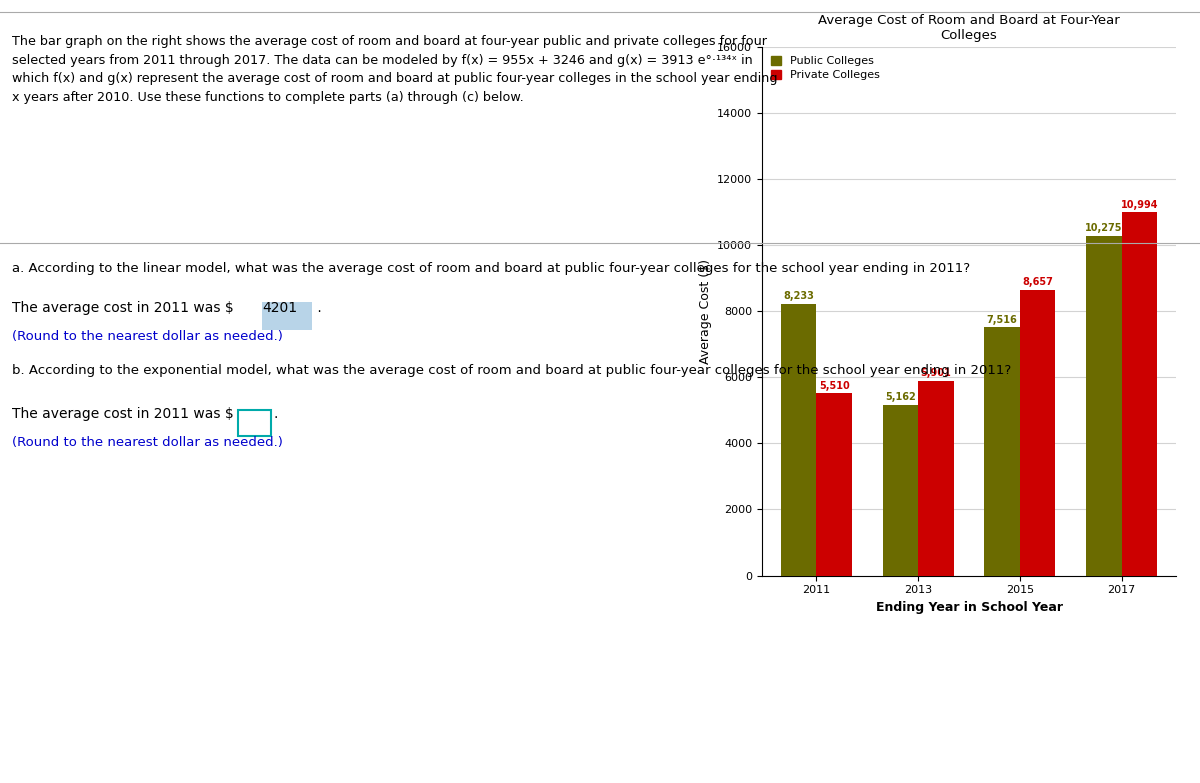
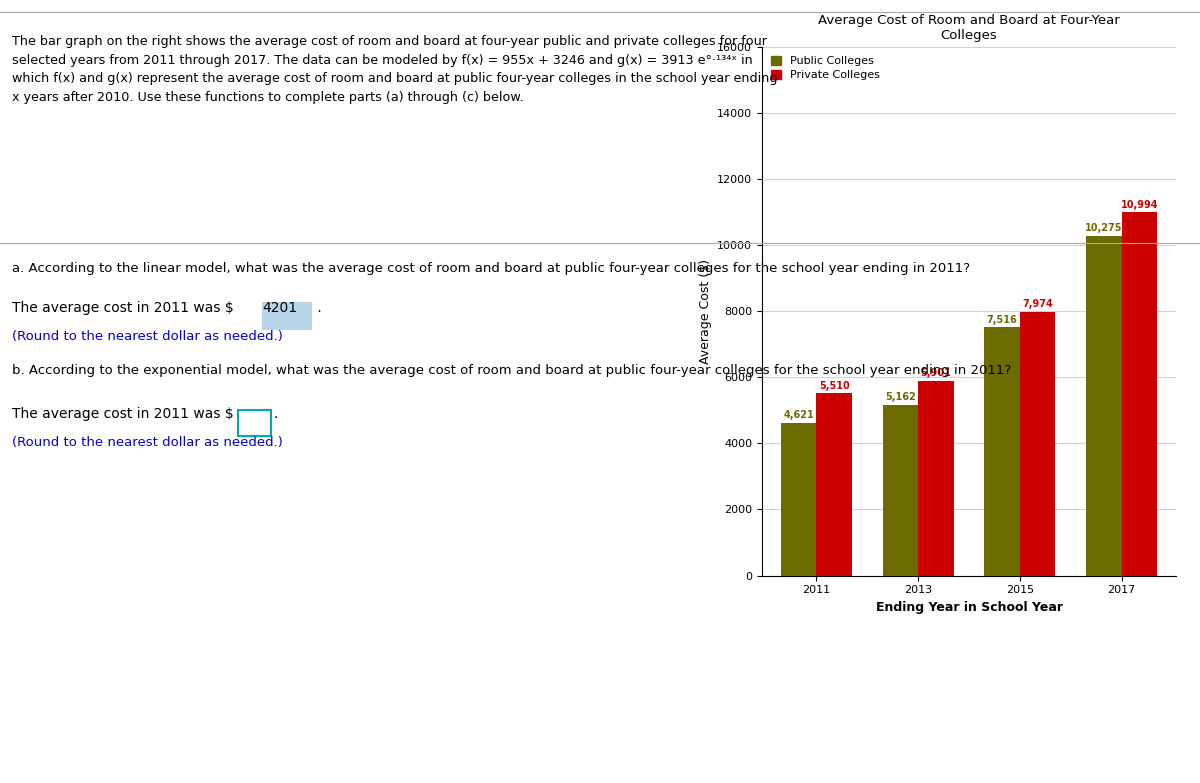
Public Colleges/2011: 8,233 -> 4,621
Private Colleges/2015: 8,657 -> 7,974
